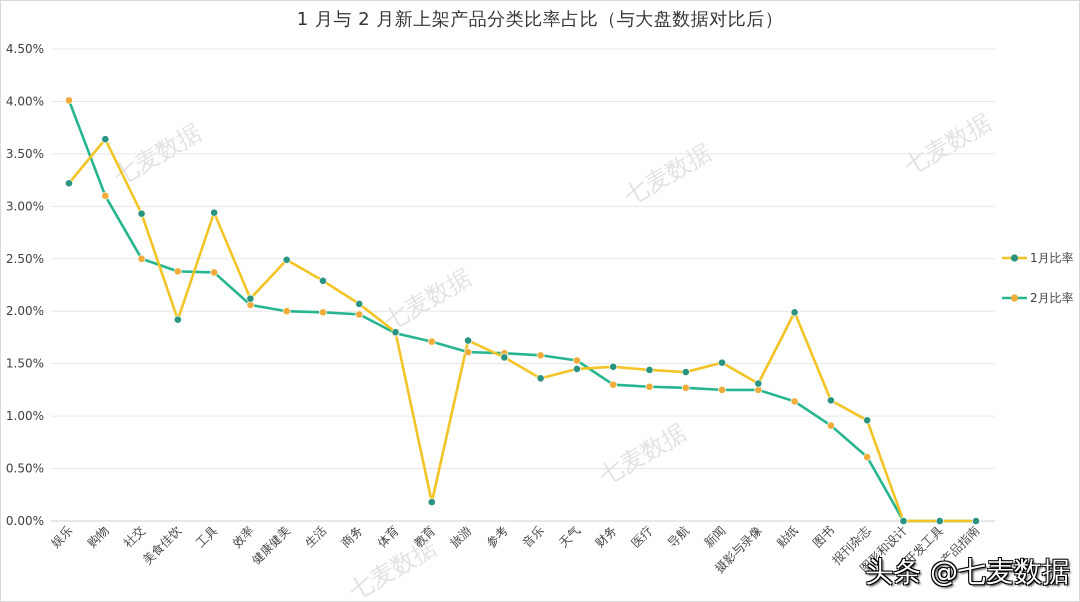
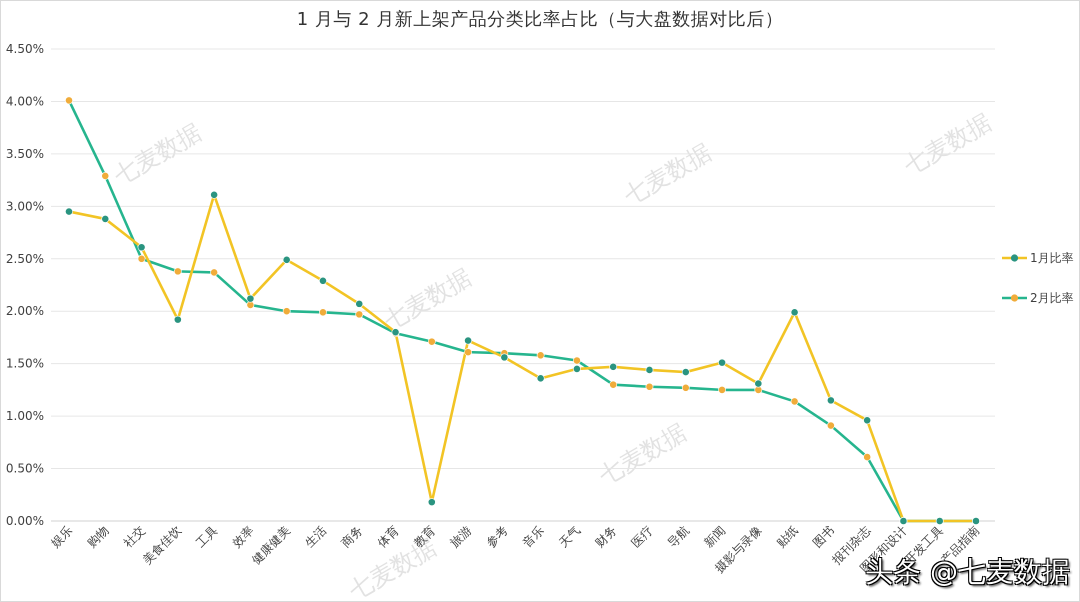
1月比率/娱乐: 3.22% -> 2.95%
1月比率/购物: 3.64% -> 2.88%
2月比率/购物: 3.10% -> 3.29%
1月比率/社交: 2.93% -> 2.61%
1月比率/工具: 2.94% -> 3.11%
